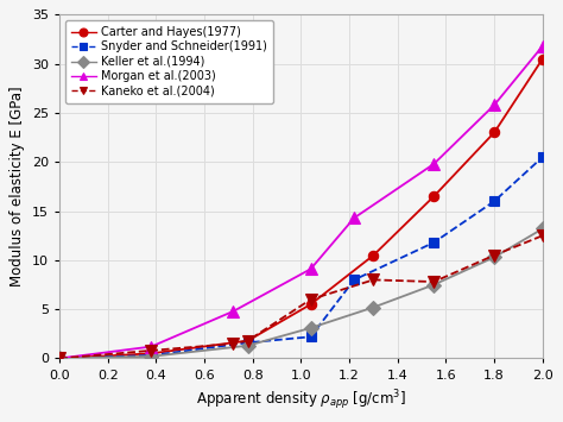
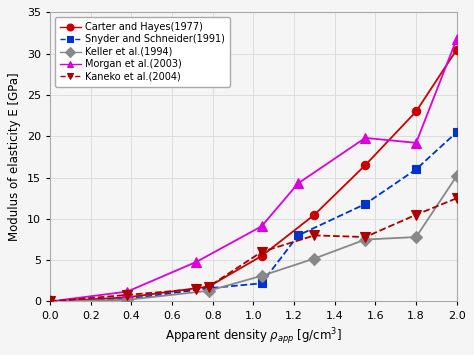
Keller et al.(1994)/1.8: 10.3 -> 7.8
Morgan et al.(2003)/1.8: 25.8 -> 19.2
Keller et al.(1994)/2.0: 13.2 -> 15.2
